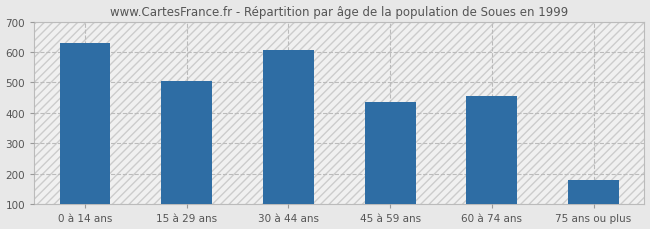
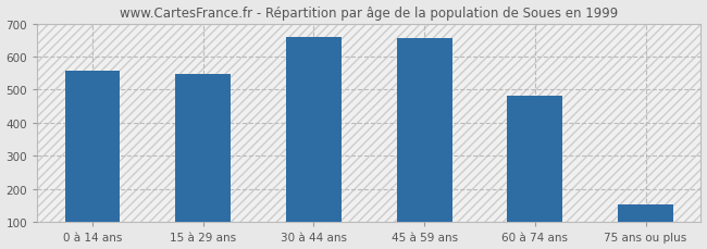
0 à 14 ans: 630 -> 557
15 à 29 ans: 505 -> 549
30 à 44 ans: 605 -> 660
45 à 59 ans: 435 -> 657
60 à 74 ans: 455 -> 482
75 ans ou plus: 180 -> 153
